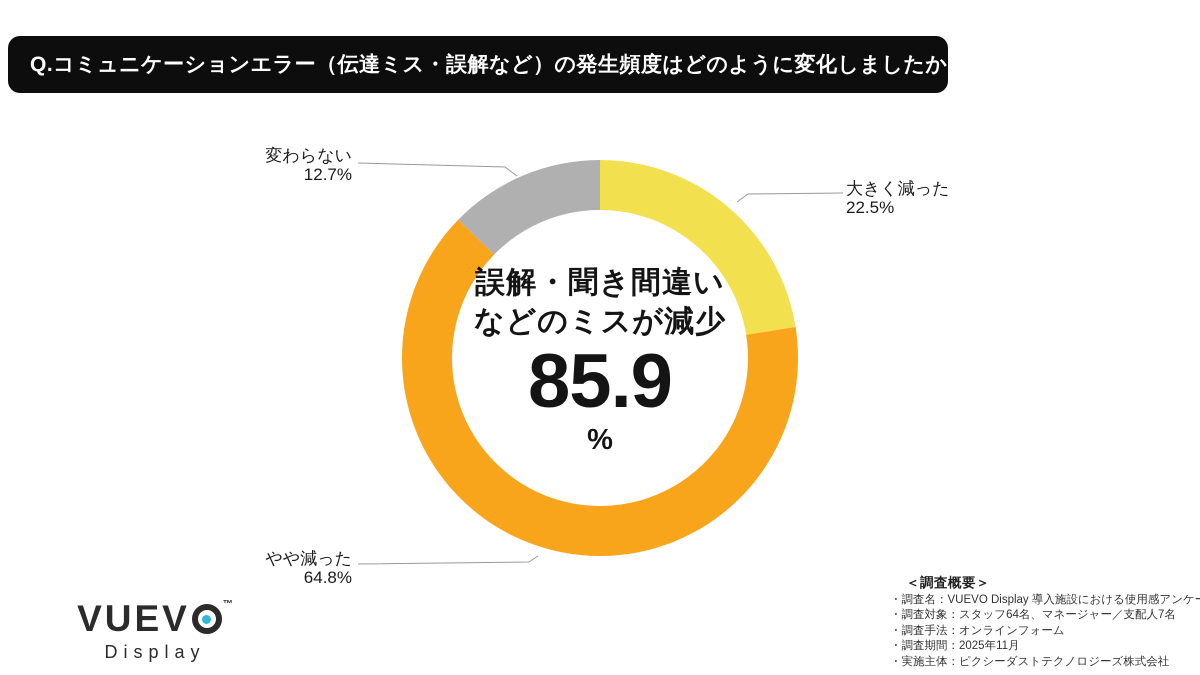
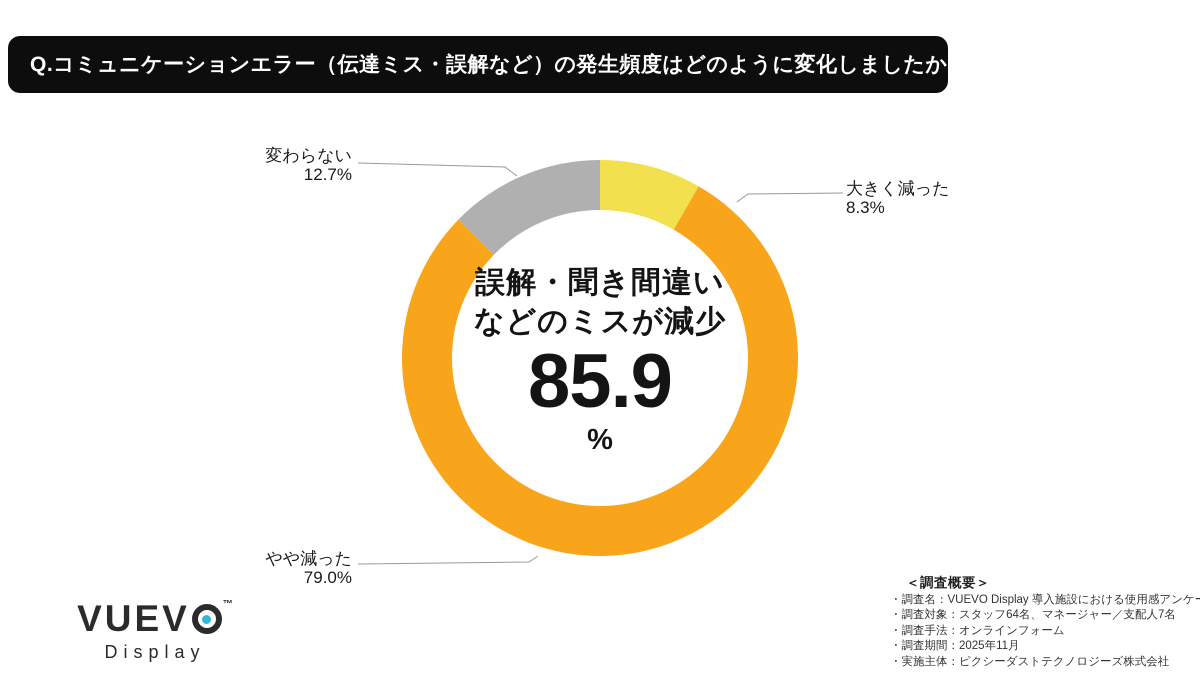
大きく減った: 22.5% -> 8.3%
やや減った: 64.8% -> 79.0%
